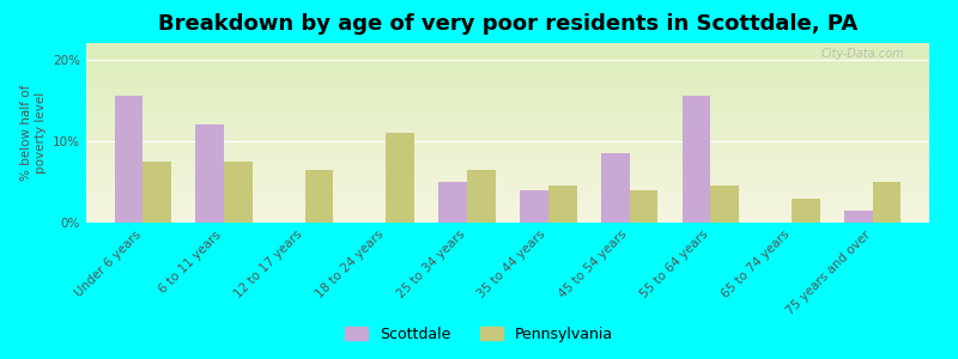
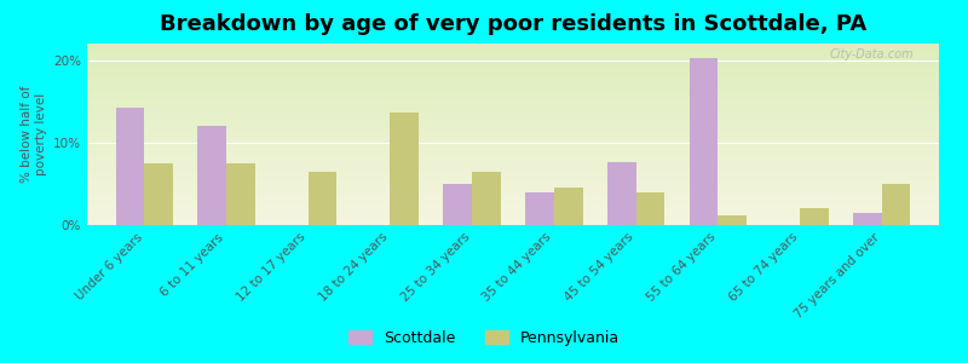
Scottdale/Under 6 years: 15.5% -> 14.2%
Pennsylvania/18 to 24 years: 11.0% -> 13.6%
Scottdale/45 to 54 years: 8.5% -> 7.6%
Scottdale/55 to 64 years: 15.5% -> 20.2%
Pennsylvania/55 to 64 years: 4.5% -> 1.2%
Pennsylvania/65 to 74 years: 3.0% -> 2.0%
